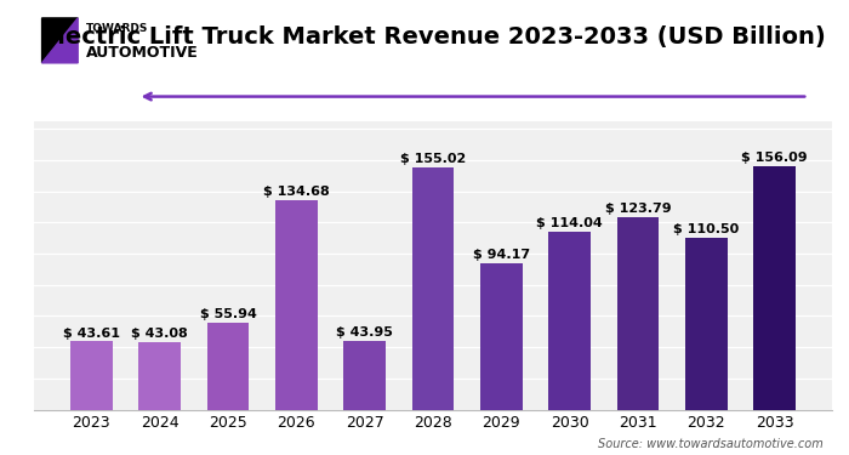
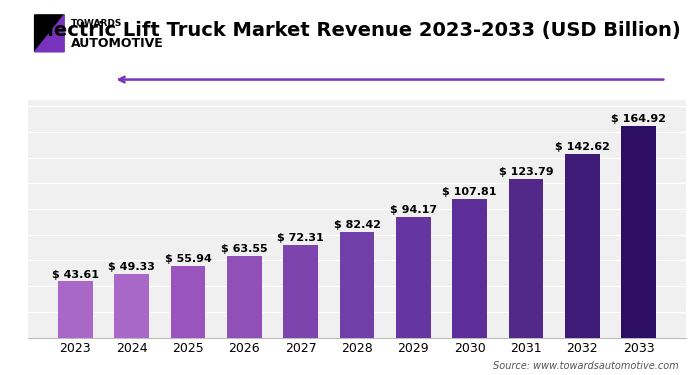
2024: 43.08 -> 49.33
2026: 134.68 -> 63.55
2027: 43.95 -> 72.31
2028: 155.02 -> 82.42
2030: 114.04 -> 107.81
2032: 110.50 -> 142.62
2033: 156.09 -> 164.92
